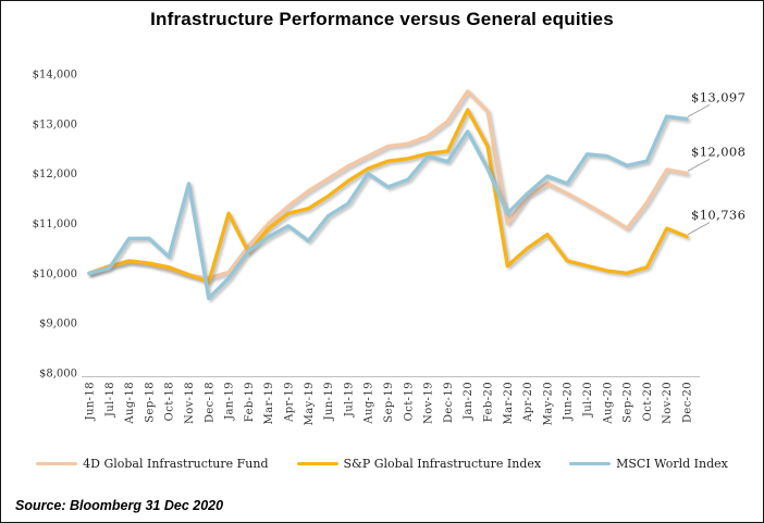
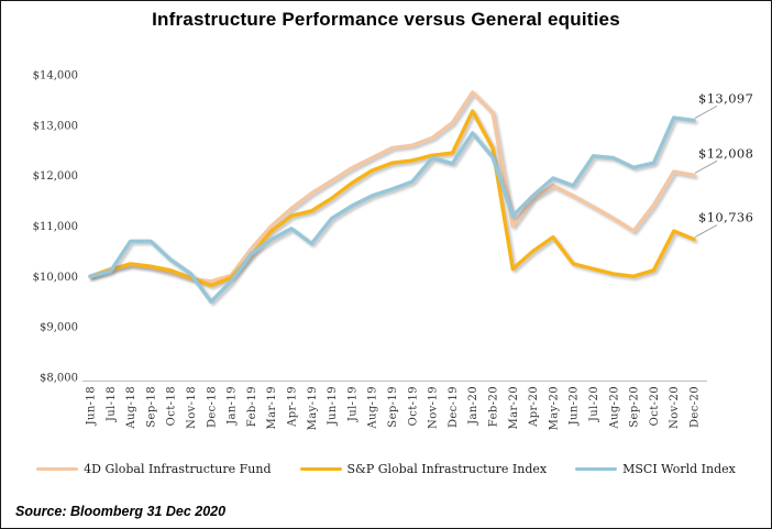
MSCI World Index/Nov-18: $11800 -> $10000
S&P Global Infrastructure Index/Jan-19: $11200 -> $10000
MSCI World Index/Aug-19: $12000 -> $11600
MSCI World Index/Feb-20: $12100 -> $12400
